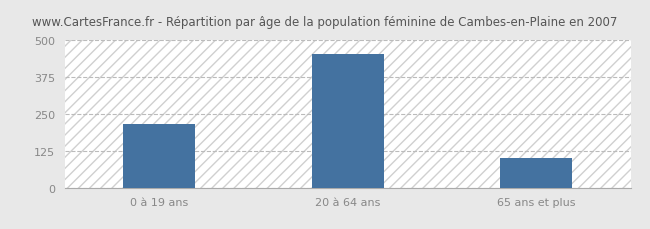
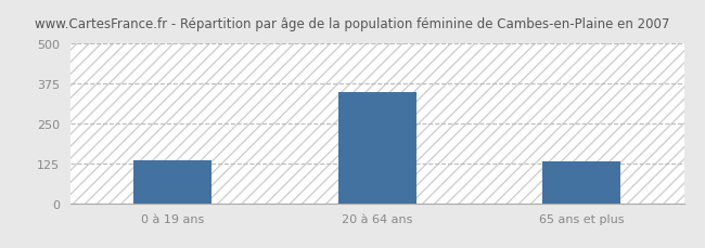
0 à 19 ans: 215 -> 135
20 à 64 ans: 455 -> 350
65 ans et plus: 100 -> 130
